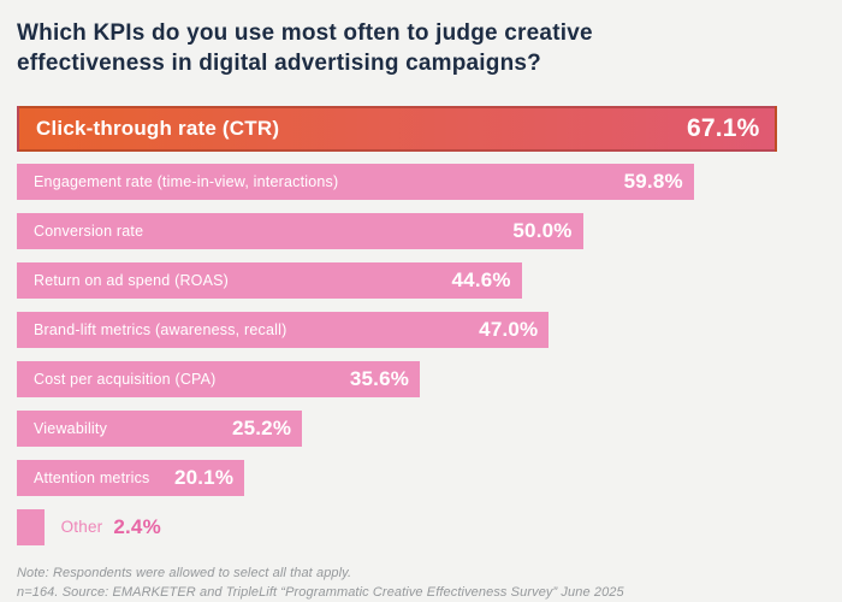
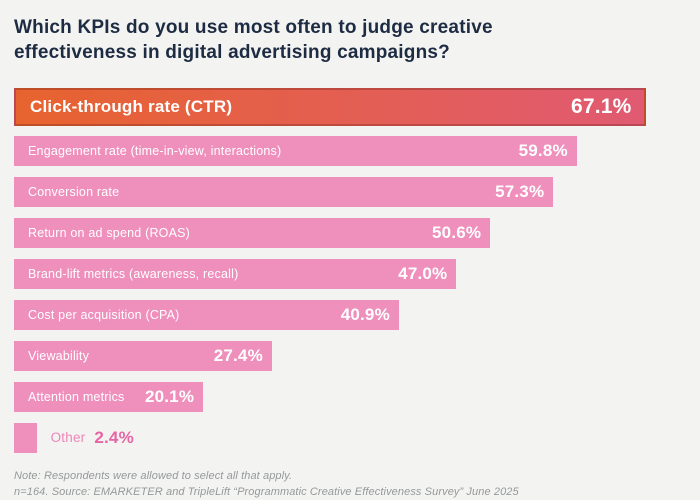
Conversion rate: 50.0% -> 57.3%
Return on ad spend (ROAS): 44.6% -> 50.6%
Cost per acquisition (CPA): 35.6% -> 40.9%
Viewability: 25.2% -> 27.4%
